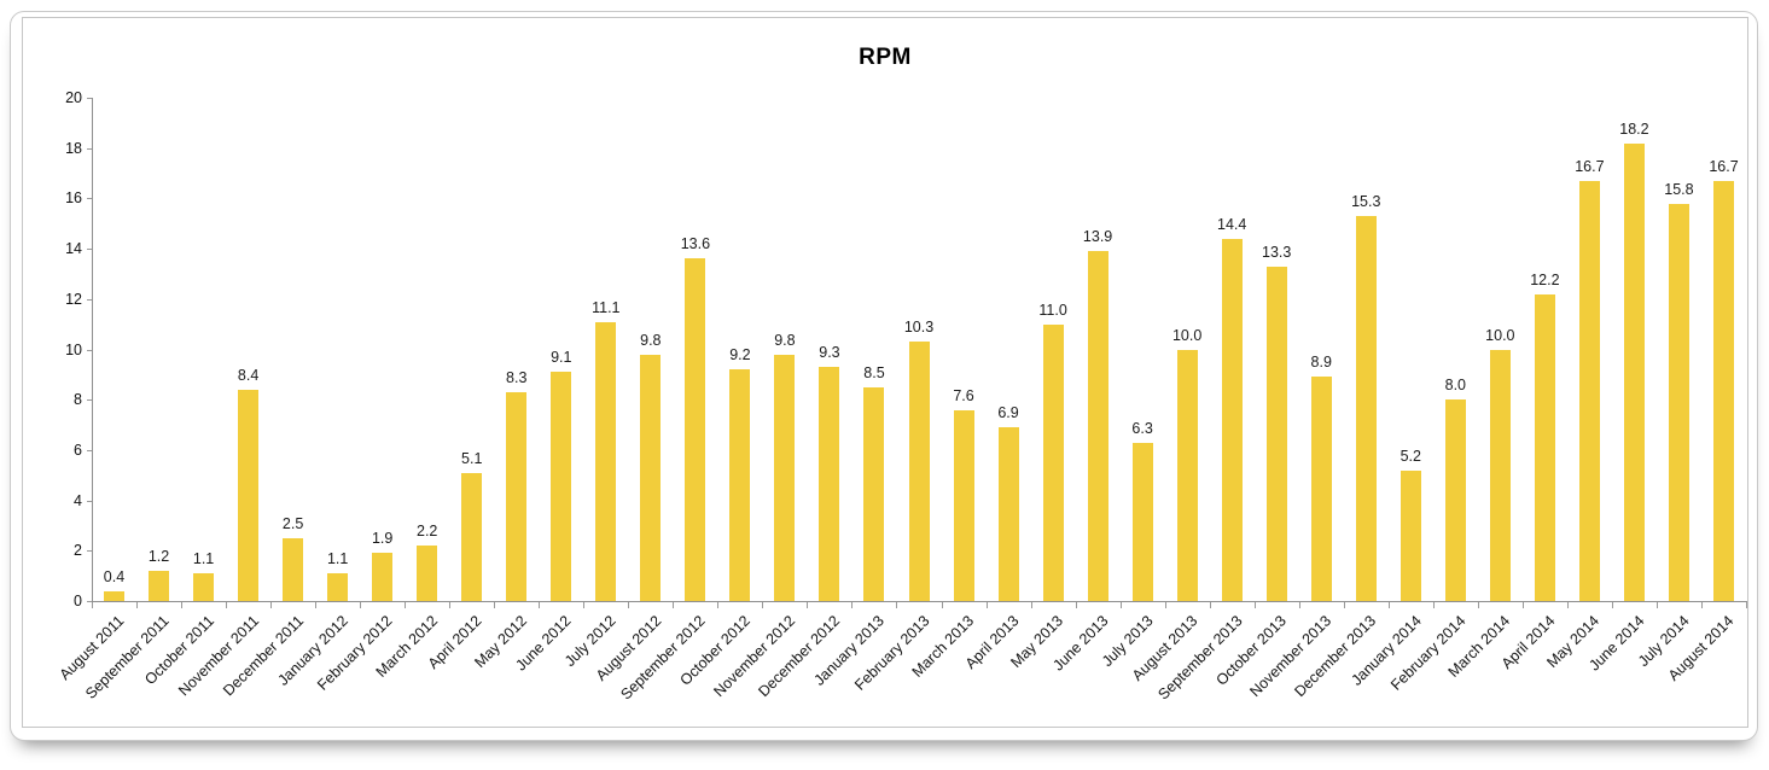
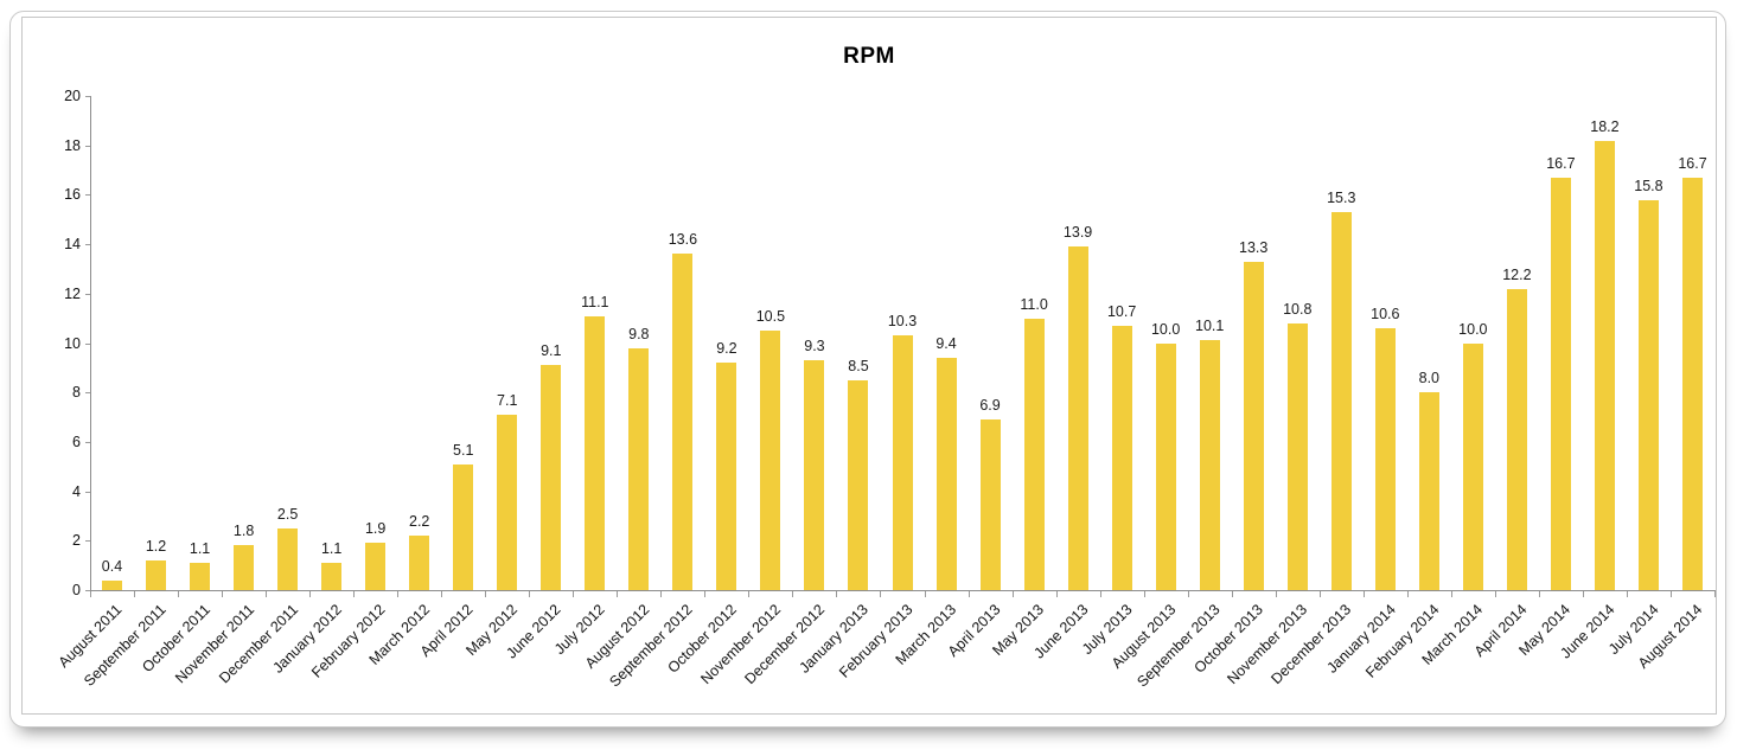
November 2011: 8.4 -> 1.8
May 2012: 8.3 -> 7.1
November 2012: 9.8 -> 10.5
March 2013: 7.6 -> 9.4
July 2013: 6.3 -> 10.7
September 2013: 14.4 -> 10.1
November 2013: 8.9 -> 10.8
January 2014: 5.2 -> 10.6
